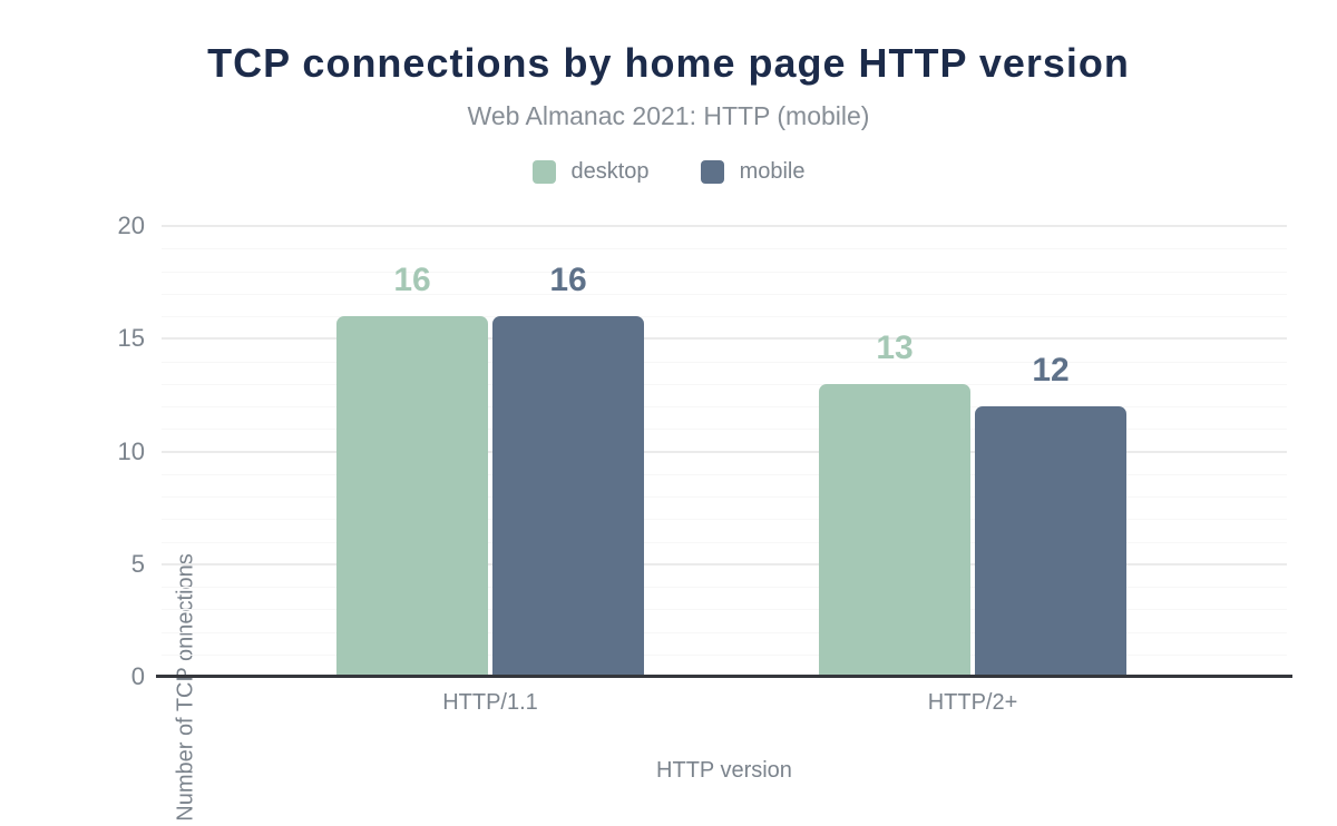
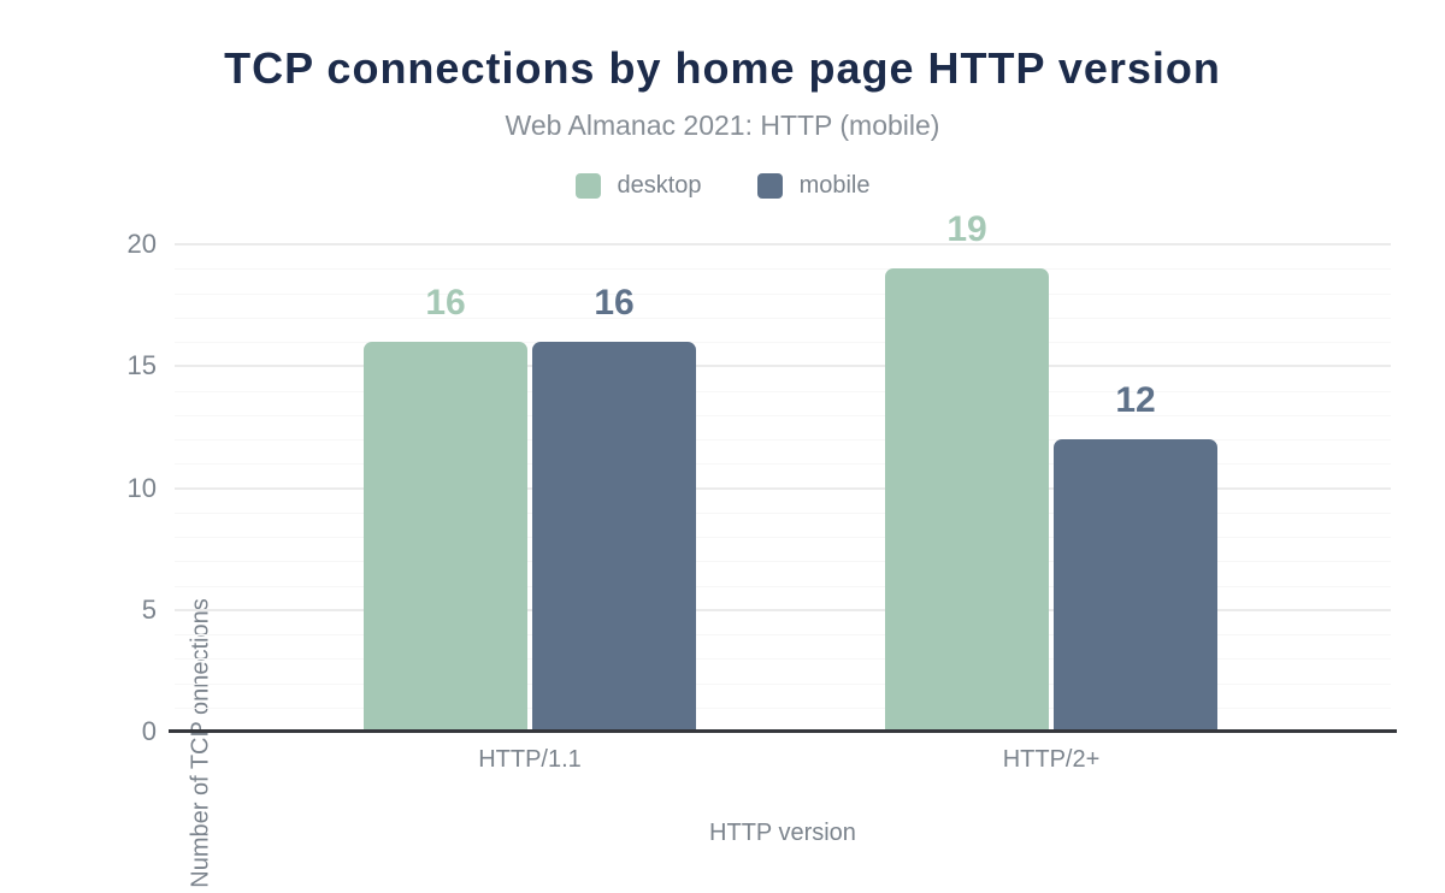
desktop/HTTP/2+: 13 -> 19
